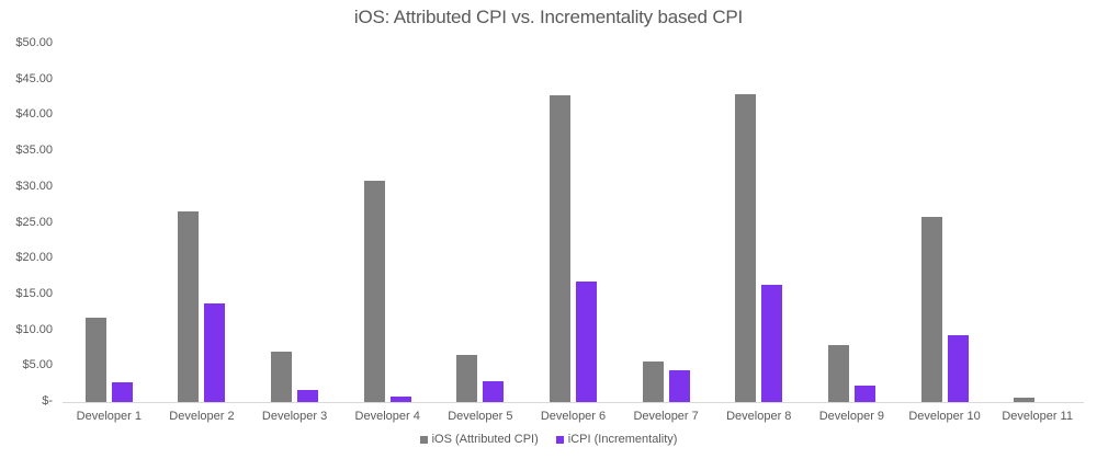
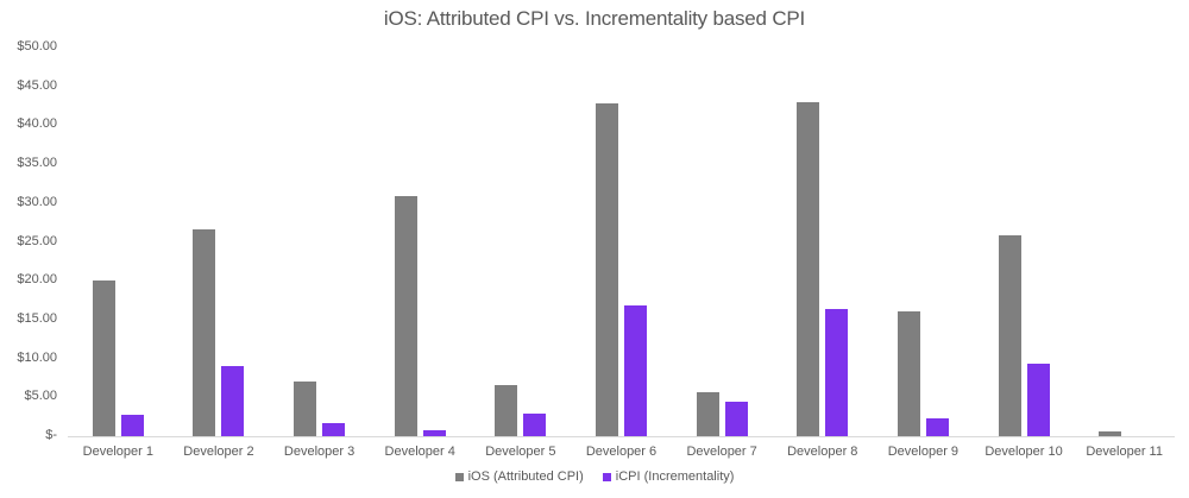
iOS (Attributed CPI)/Developer 1: $12 -> $20
iCPI (Incrementality)/Developer 2: $14 -> $9
iOS (Attributed CPI)/Developer 9: $8 -> $16
